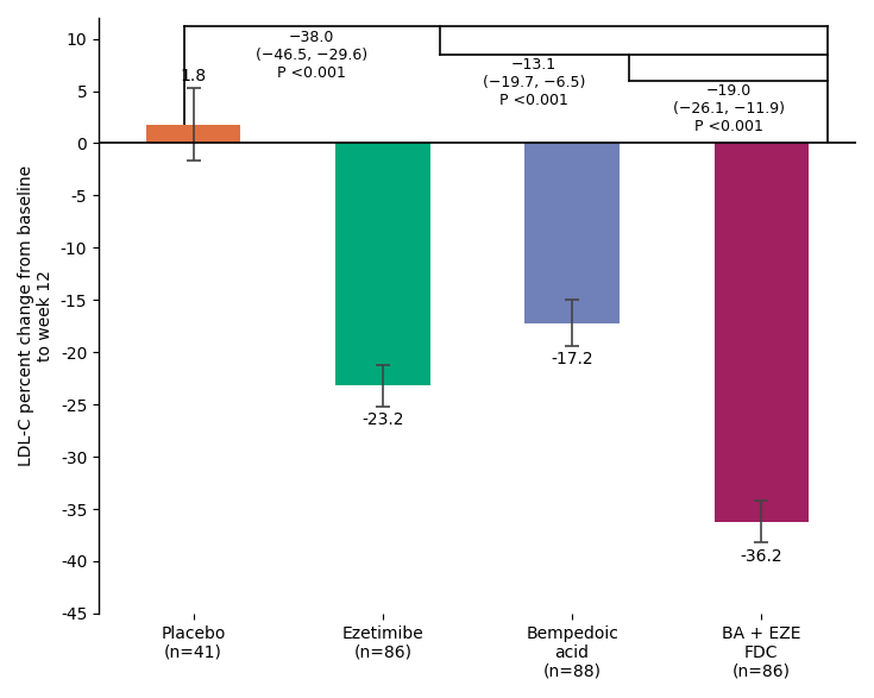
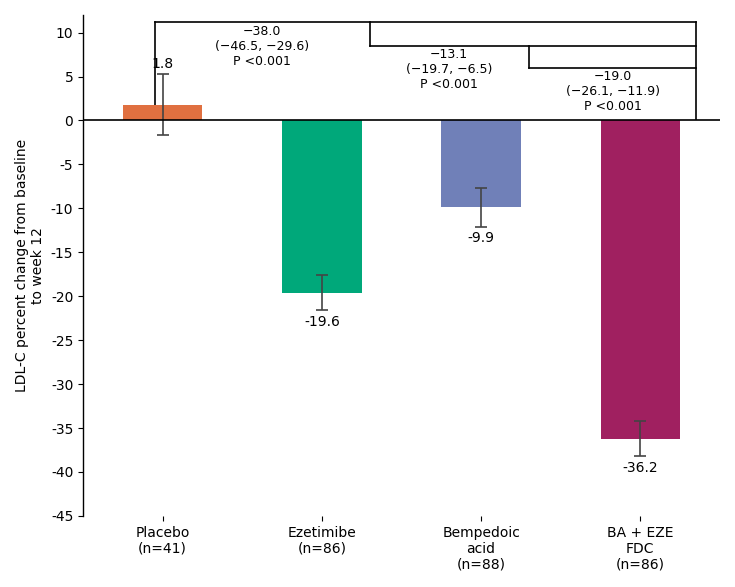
Ezetimibe (n=86): -23.2 -> -19.6
Bempedoic acid (n=88): -17.2 -> -9.9
